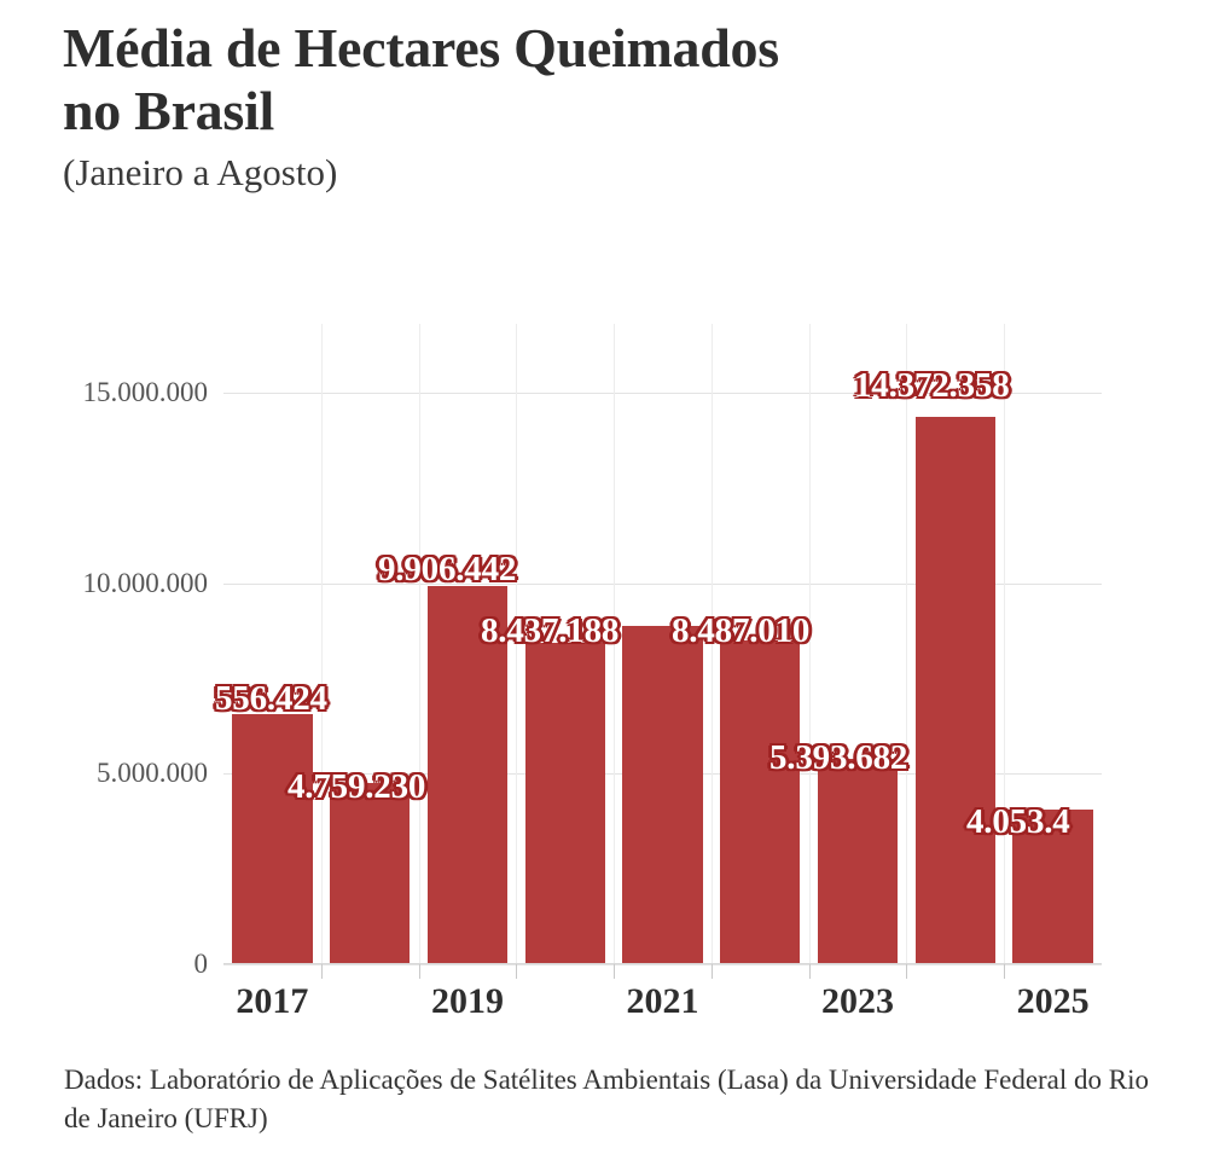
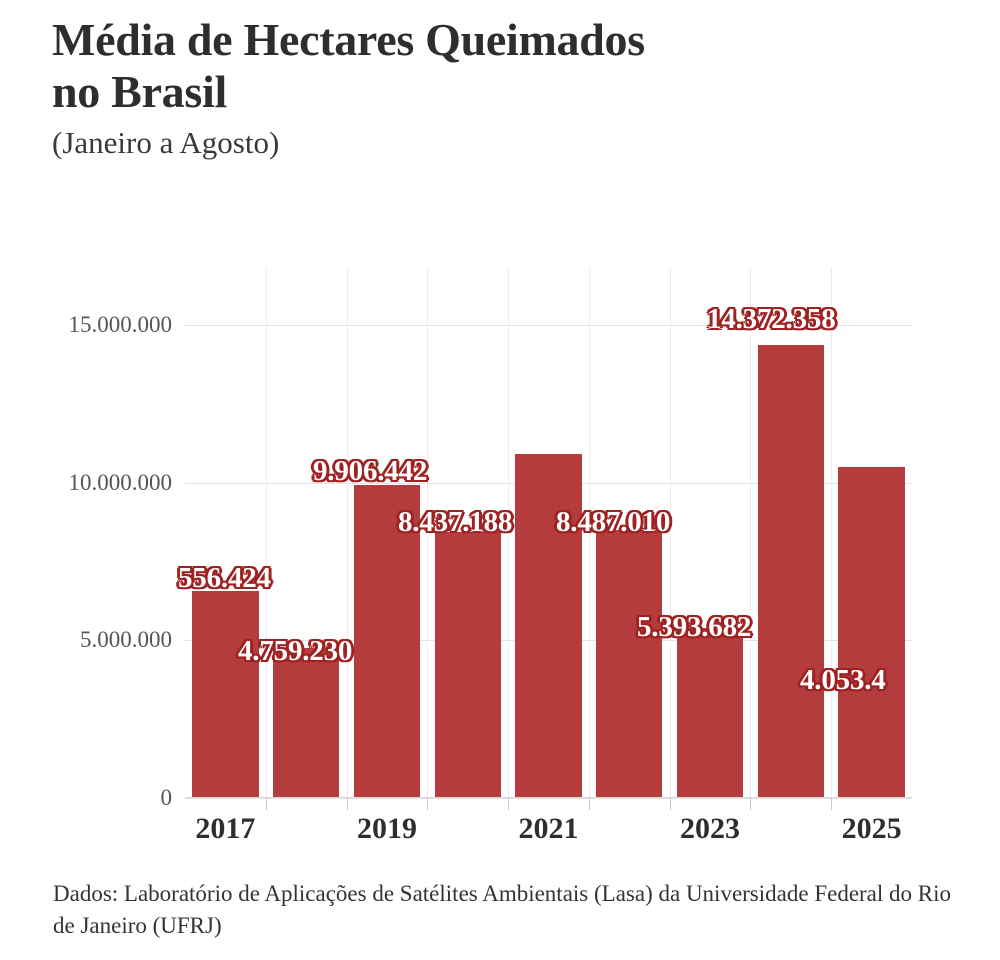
2021: 8900000 -> 10900000
2025: 4100000 -> 10500000
